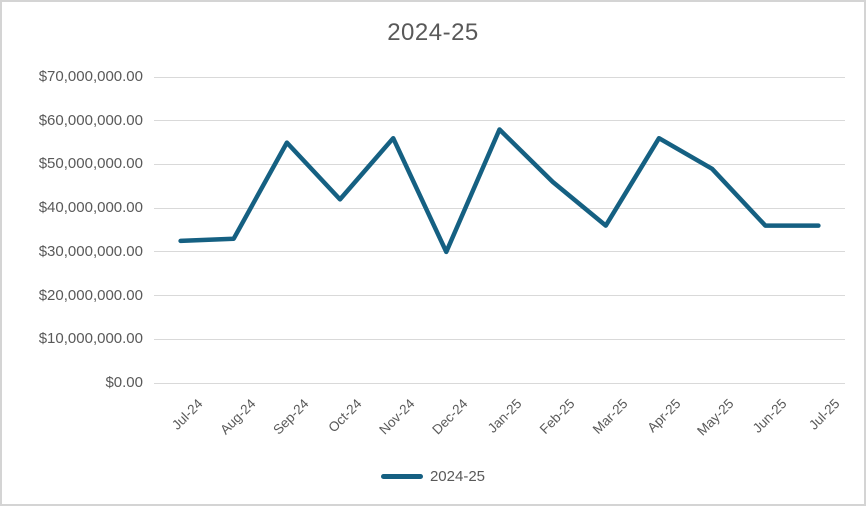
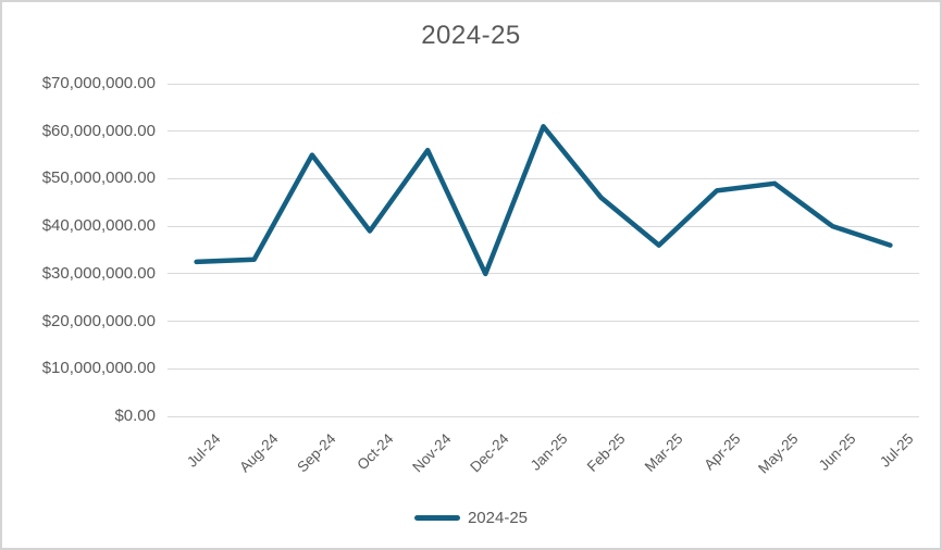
Oct-24: $42000000 -> $39000000
Jan-25: $58000000 -> $61000000
Apr-25: $56000000 -> $48000000
Jun-25: $36000000 -> $40000000
